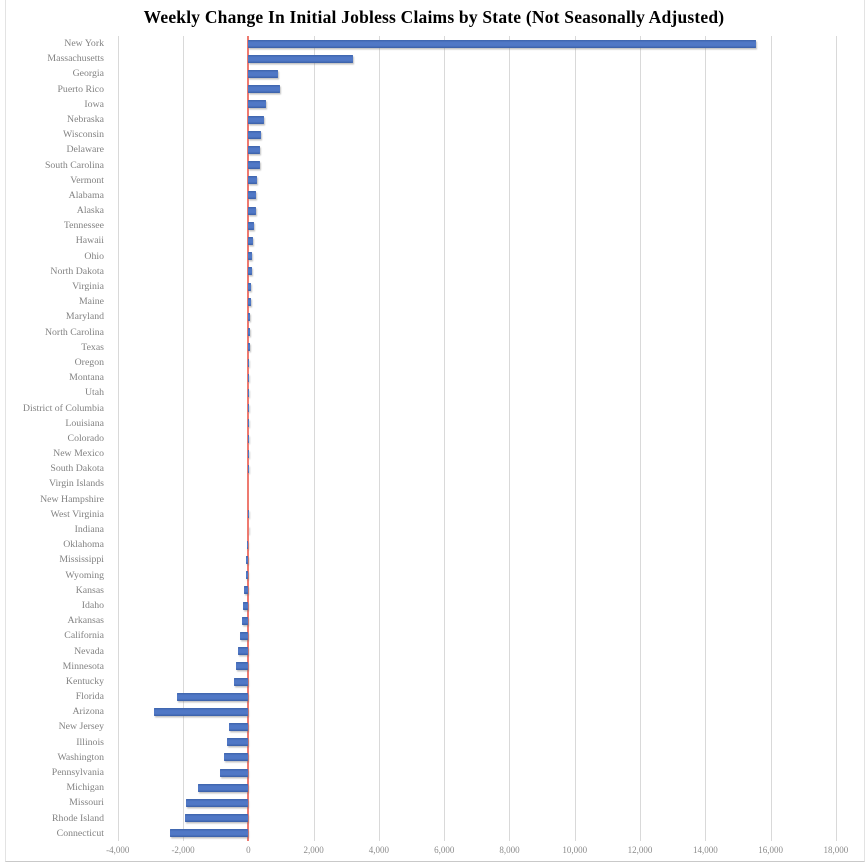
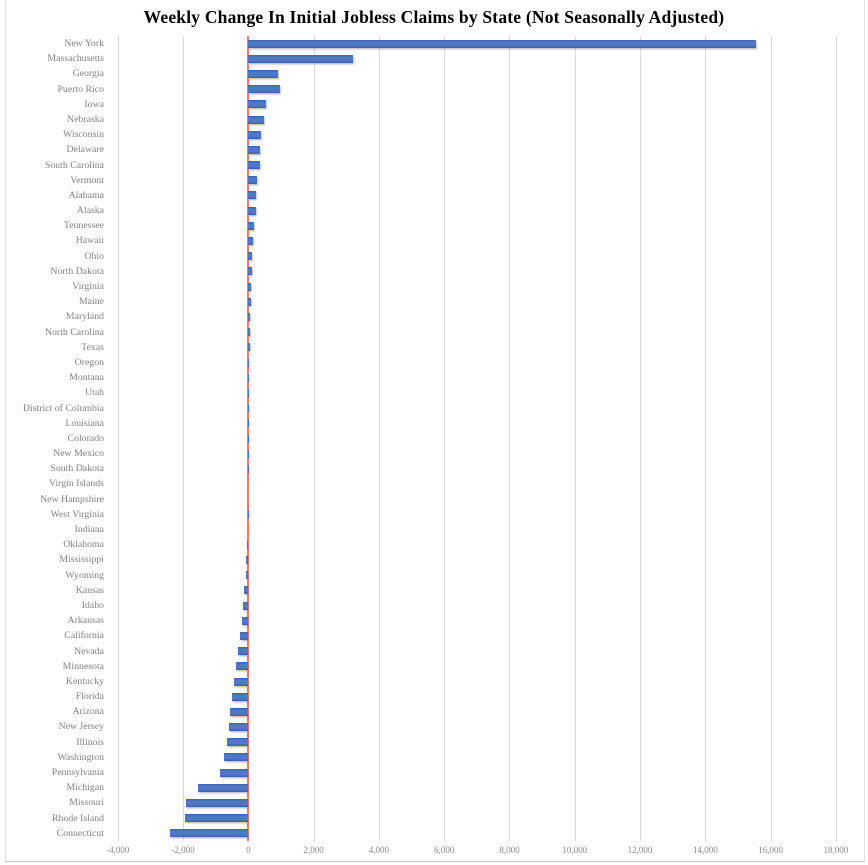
Florida: -2200 -> -500
Arizona: -2900 -> -600
